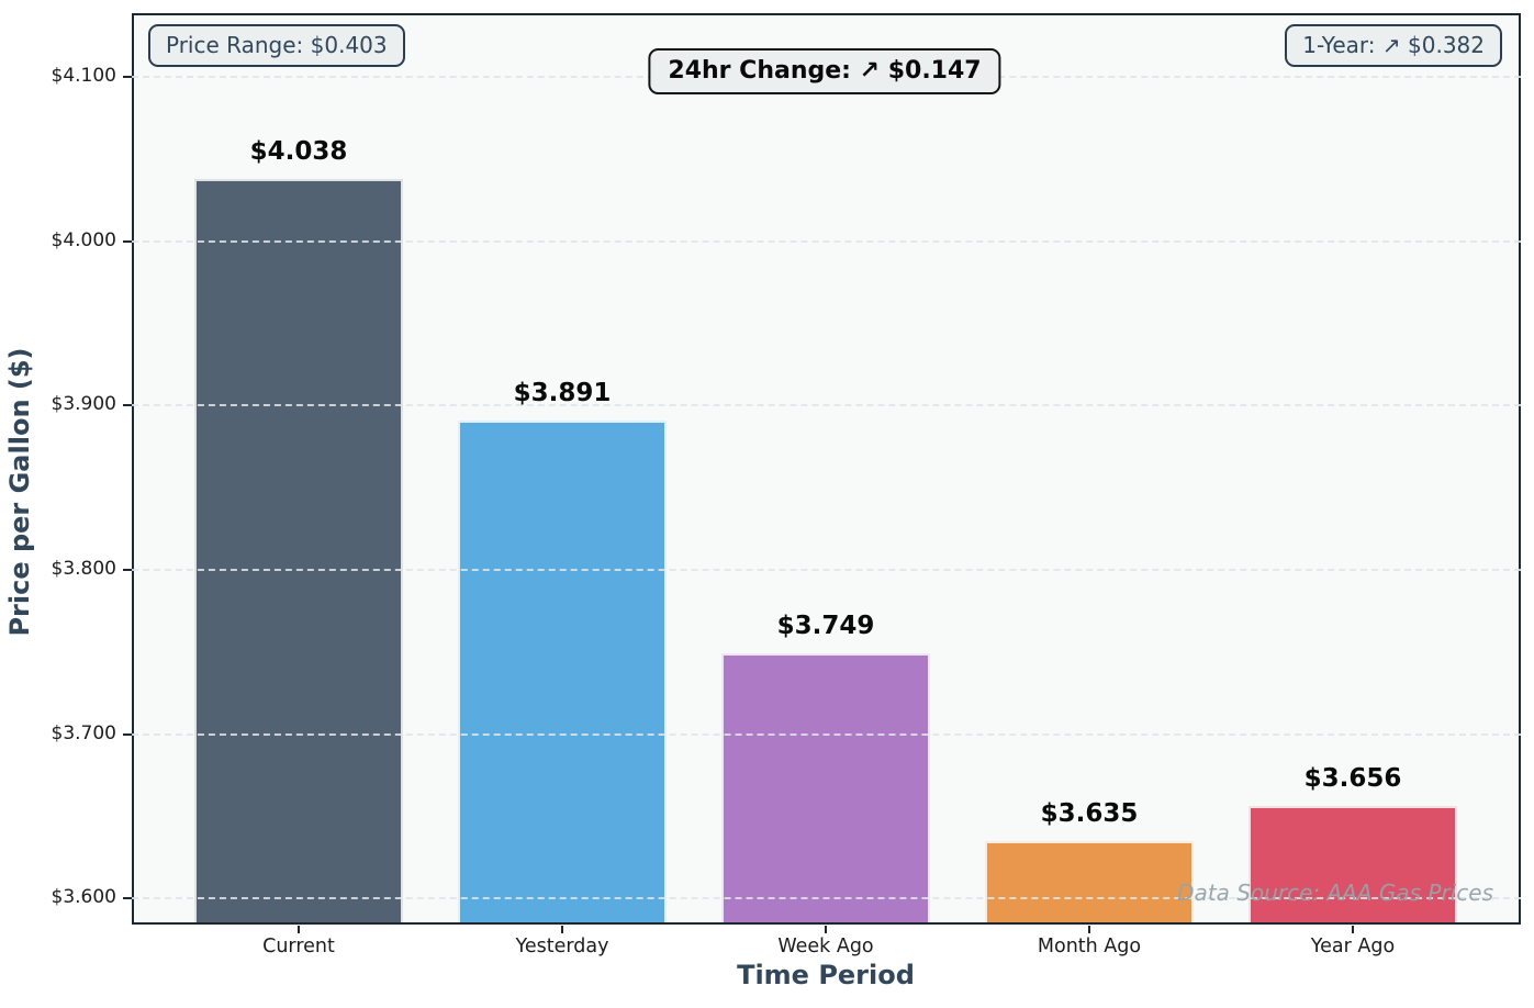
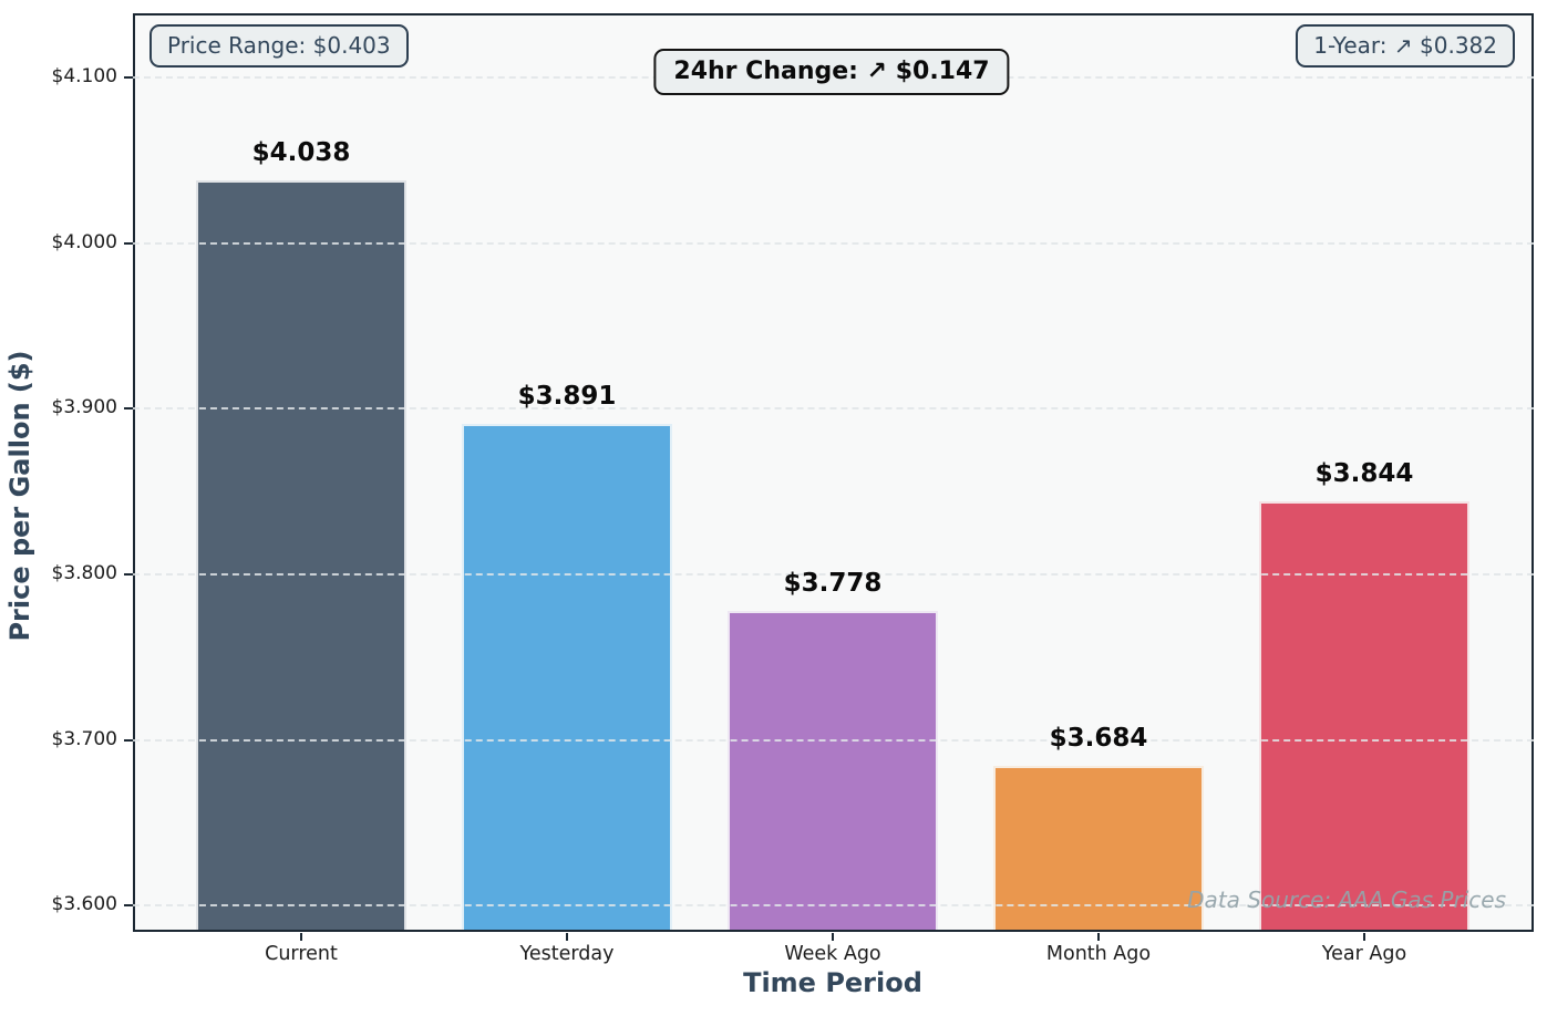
Week Ago: $3.749 -> $3.778
Month Ago: $3.635 -> $3.684
Year Ago: $3.656 -> $3.844
